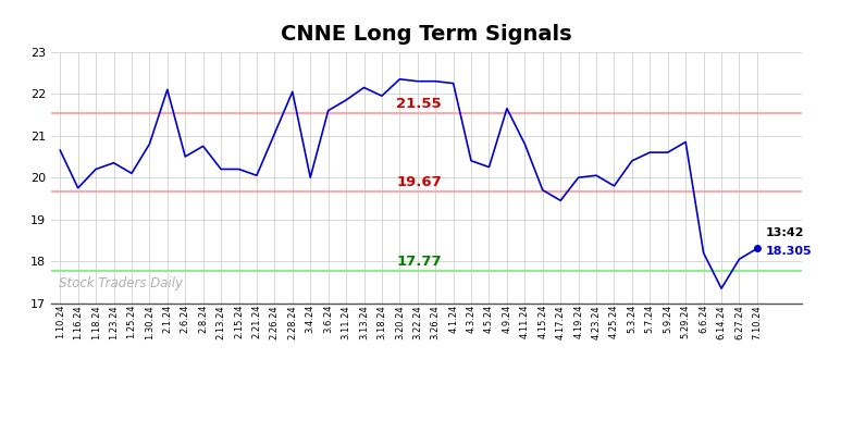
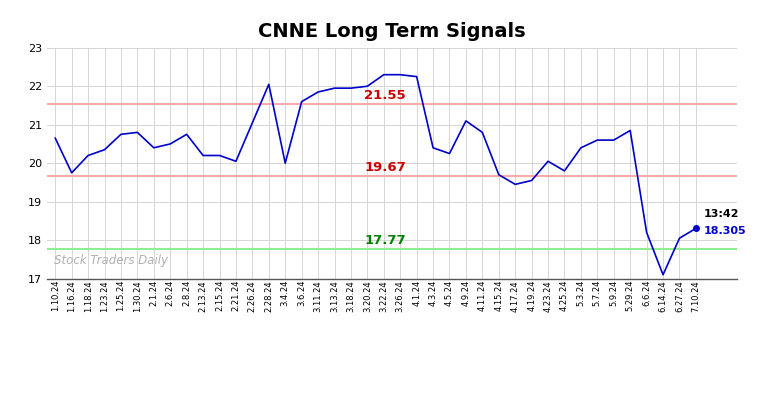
1.25.24: 20.10 -> 20.75
2.1.24: 22.10 -> 20.40
3.13.24: 22.15 -> 21.95
3.20.24: 22.35 -> 22.00
4.9.24: 21.65 -> 21.10
4.19.24: 20.00 -> 19.55
6.14.24: 17.35 -> 17.10
